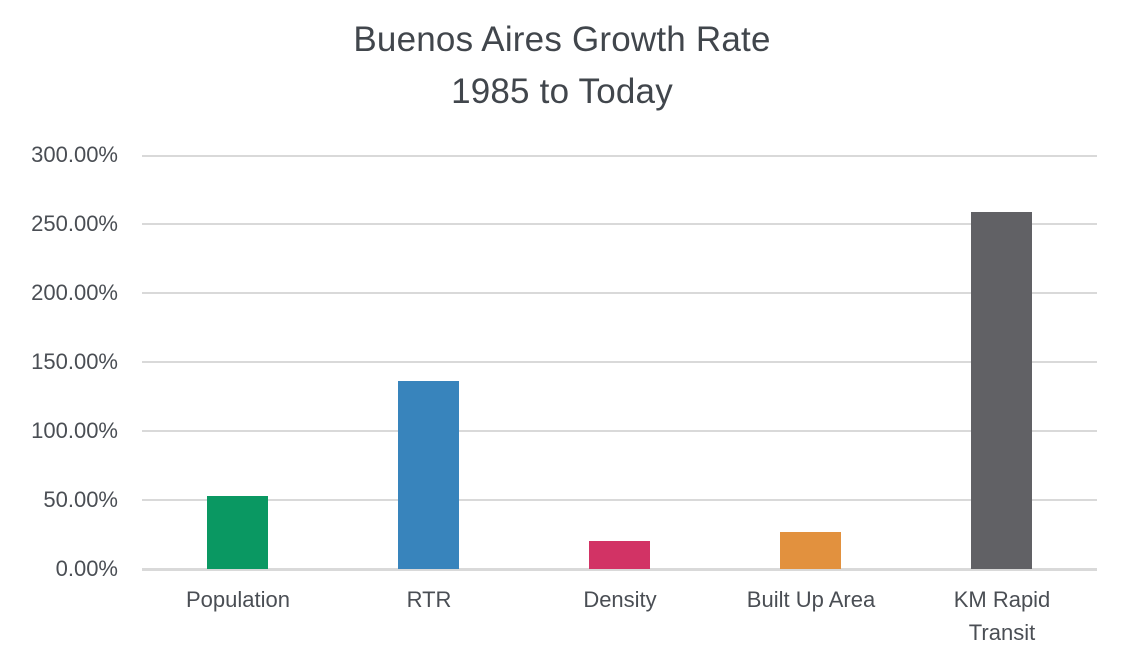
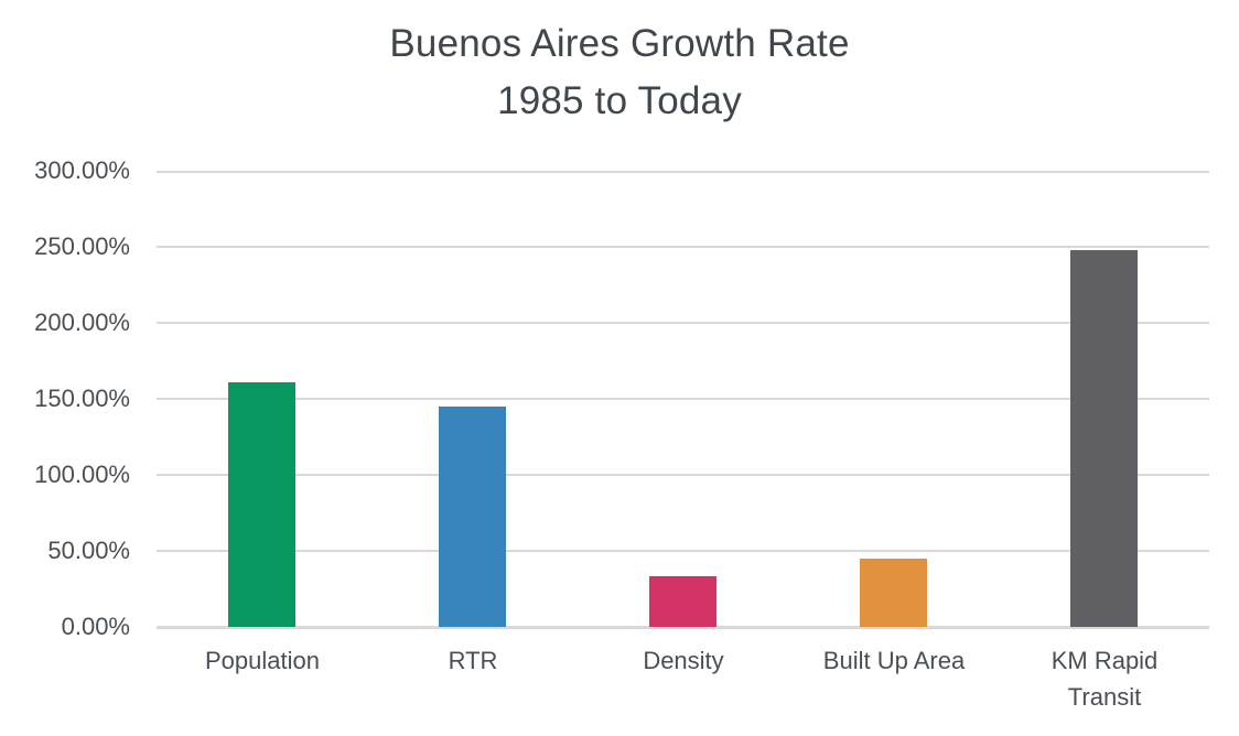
Population: 53% -> 161%
RTR: 136% -> 145%
Density: 20% -> 33%
Built Up Area: 27% -> 45%
KM Rapid Transit: 259% -> 248%
